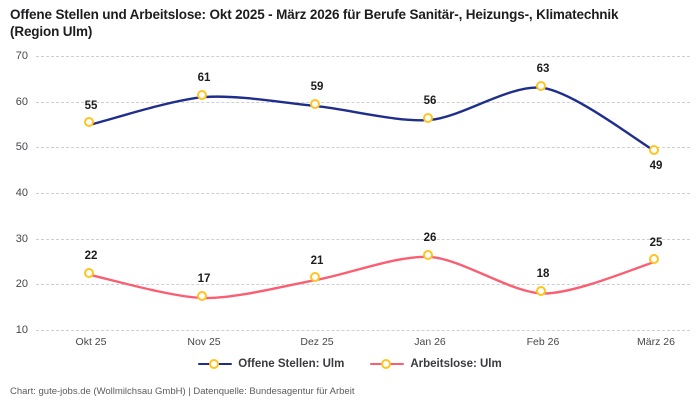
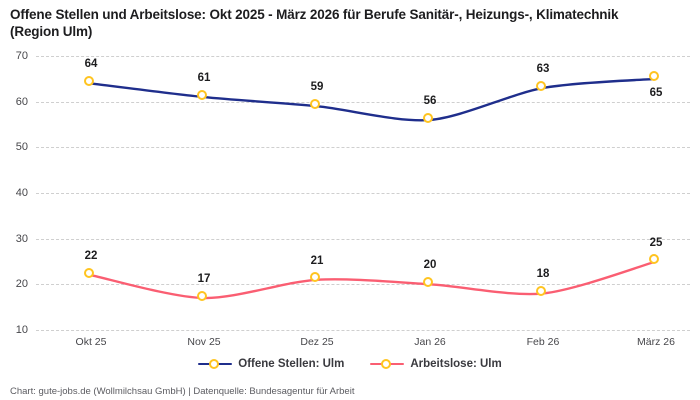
Offene Stellen: Ulm/Okt 25: 55 -> 64
Arbeitslose: Ulm/Jan 26: 26 -> 20
Offene Stellen: Ulm/März 26: 49 -> 65
